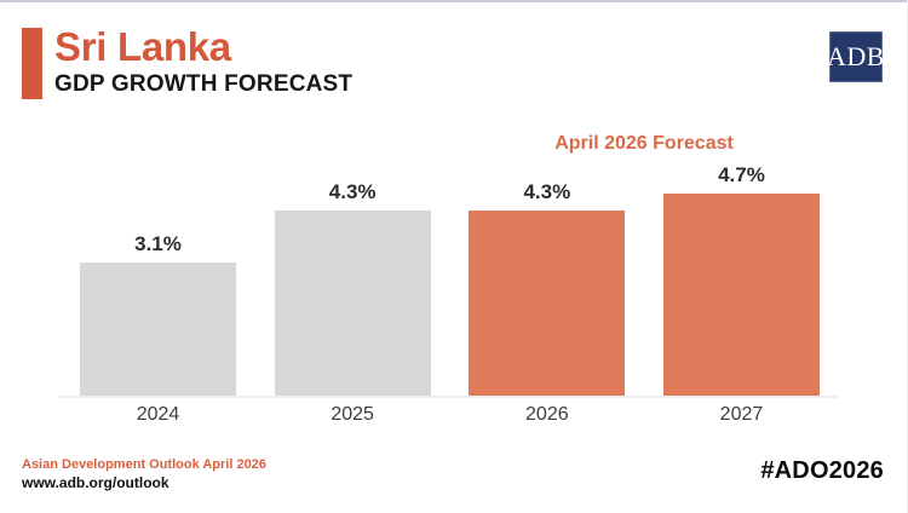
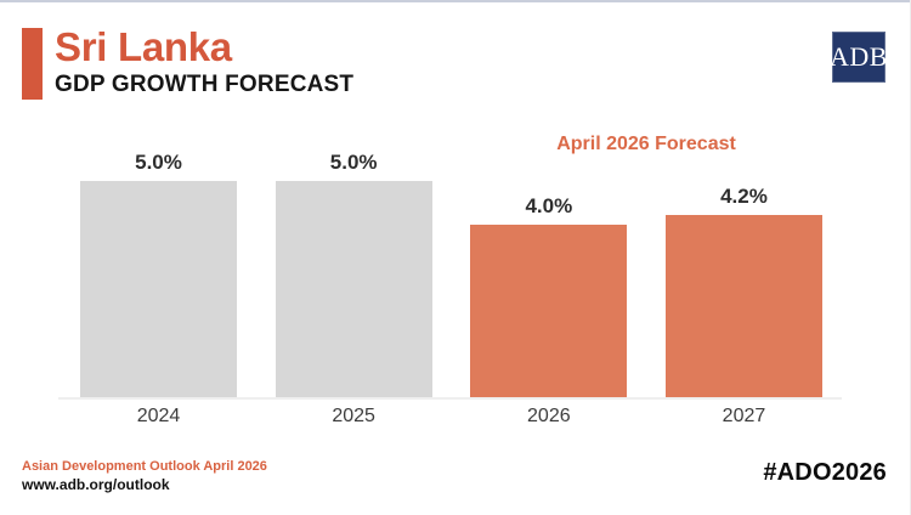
2024: 3.1% -> 5.0%
2025: 4.3% -> 5.0%
2026: 4.3% -> 4.0%
2027: 4.7% -> 4.2%
